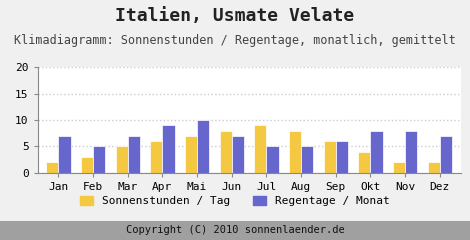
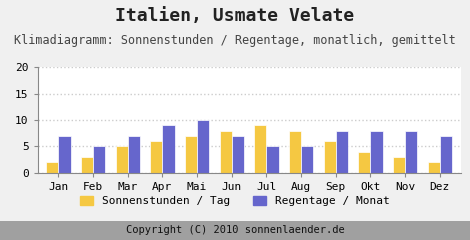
Regentage / Monat/Sep: 6 -> 8
Sonnenstunden / Tag/Nov: 2 -> 3
